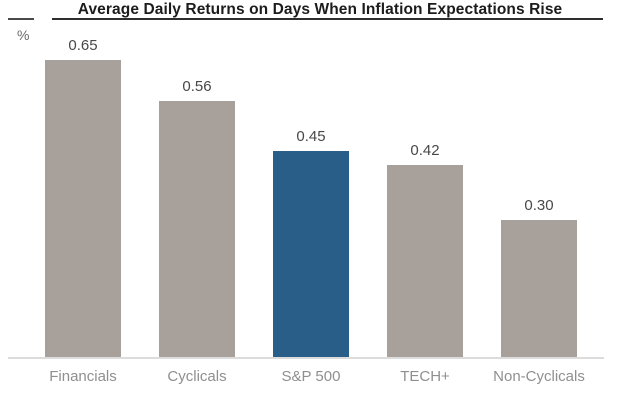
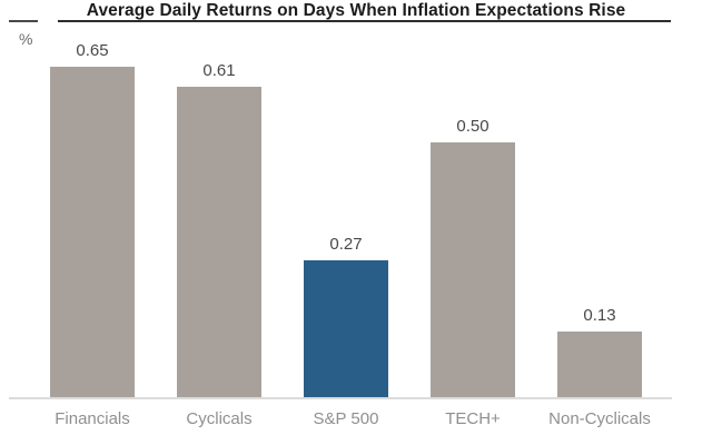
Cyclicals: 0.56 -> 0.61
S&P 500: 0.45 -> 0.27
TECH+: 0.42 -> 0.50
Non-Cyclicals: 0.30 -> 0.13
